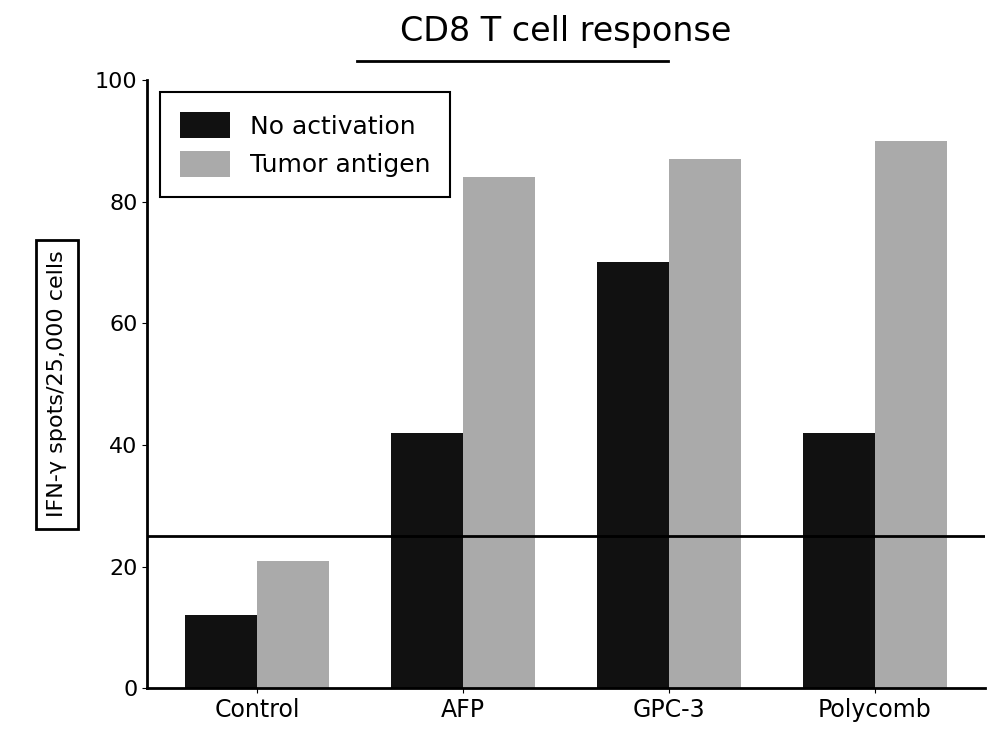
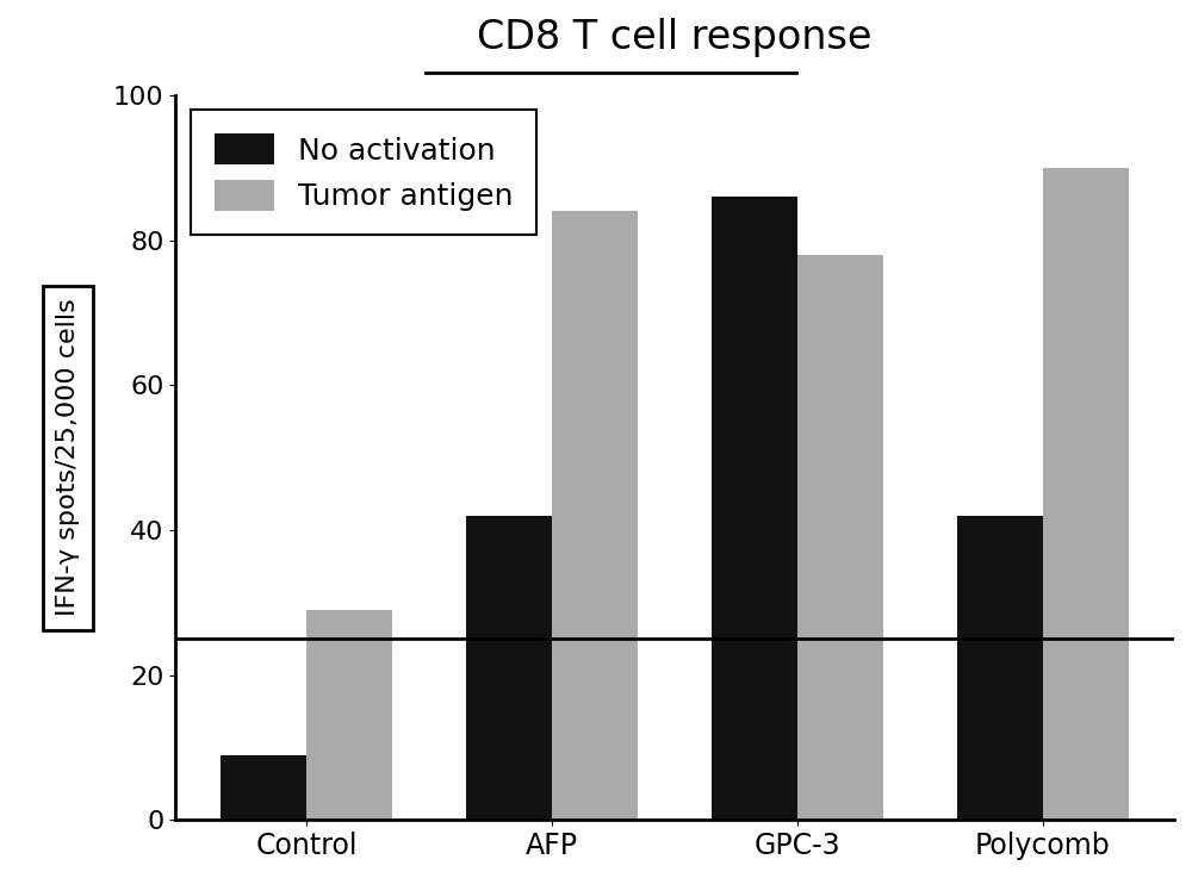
No activation/Control: 12 -> 9
Tumor antigen/Control: 21 -> 29
No activation/GPC-3: 70 -> 86
Tumor antigen/GPC-3: 87 -> 78
